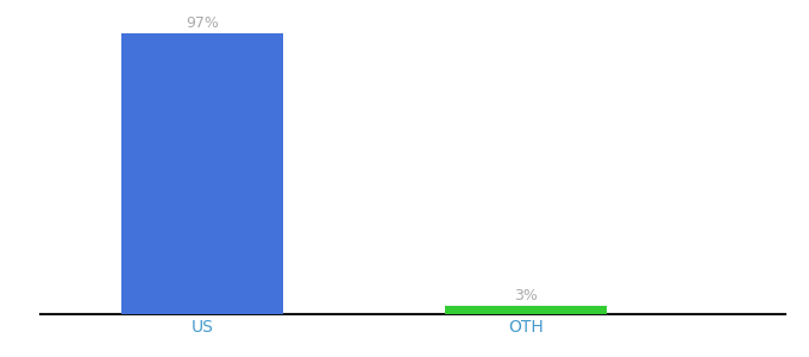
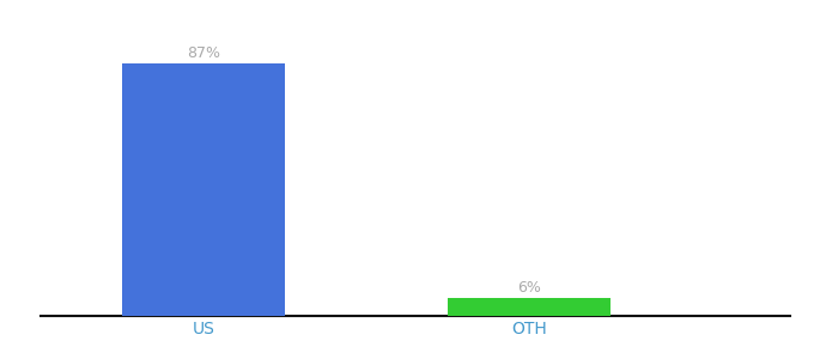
US: 97% -> 87%
OTH: 3% -> 6%
